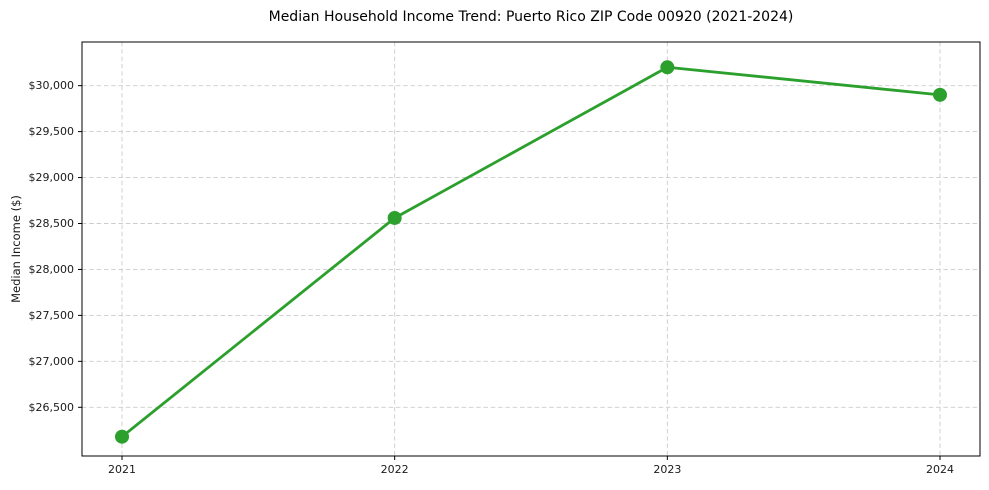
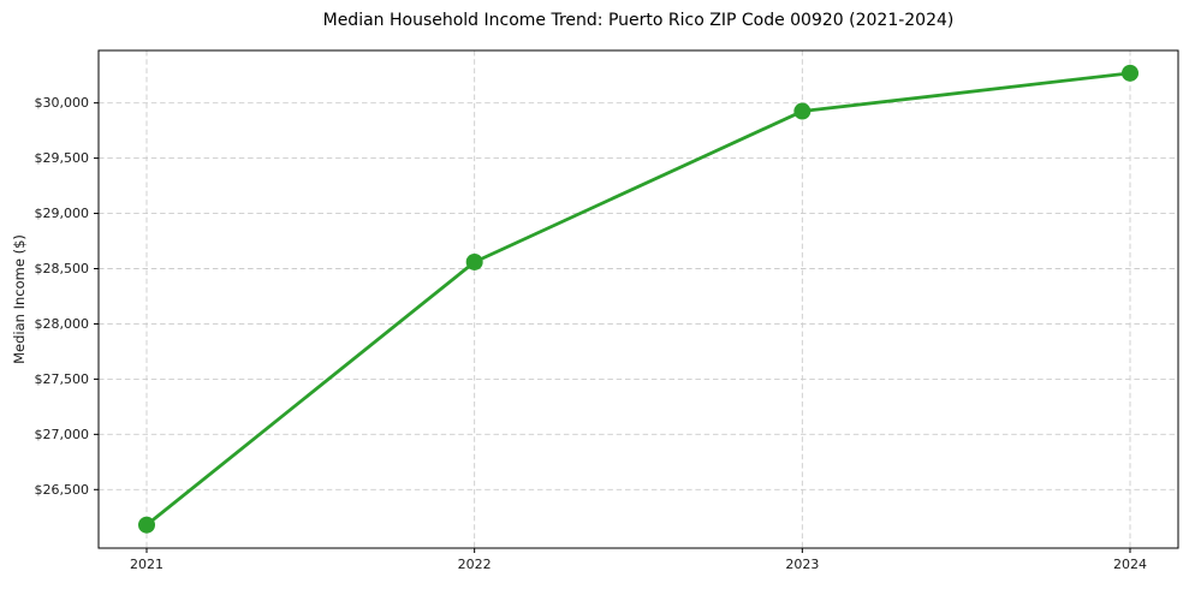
2023: $30200 -> $29900
2024: $29900 -> $30300
